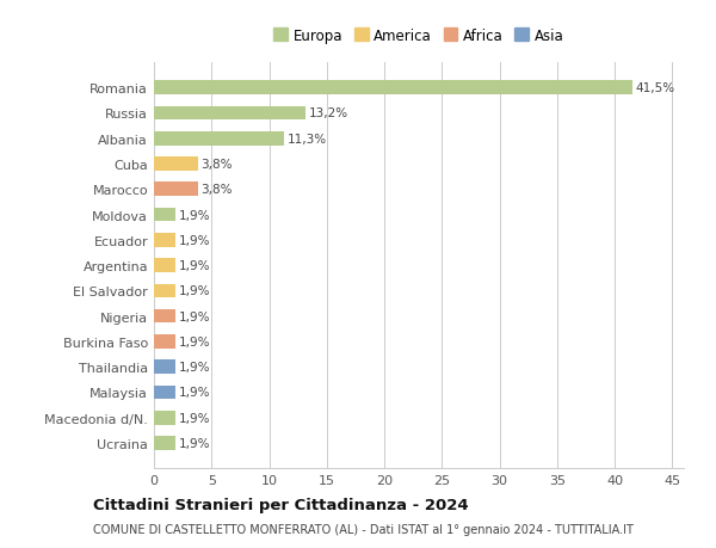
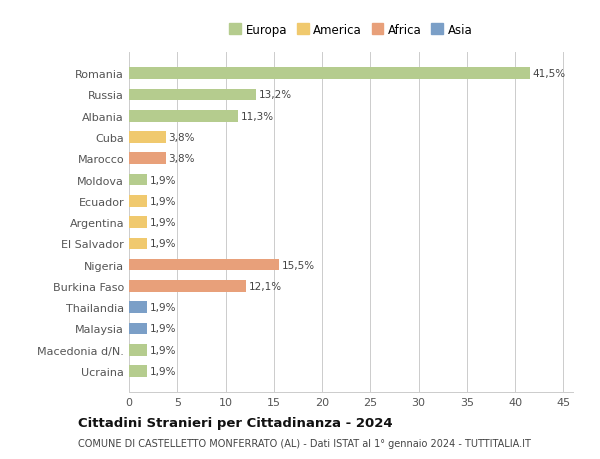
Nigeria: 1,9% -> 15,5%
Burkina Faso: 1,9% -> 12,1%
